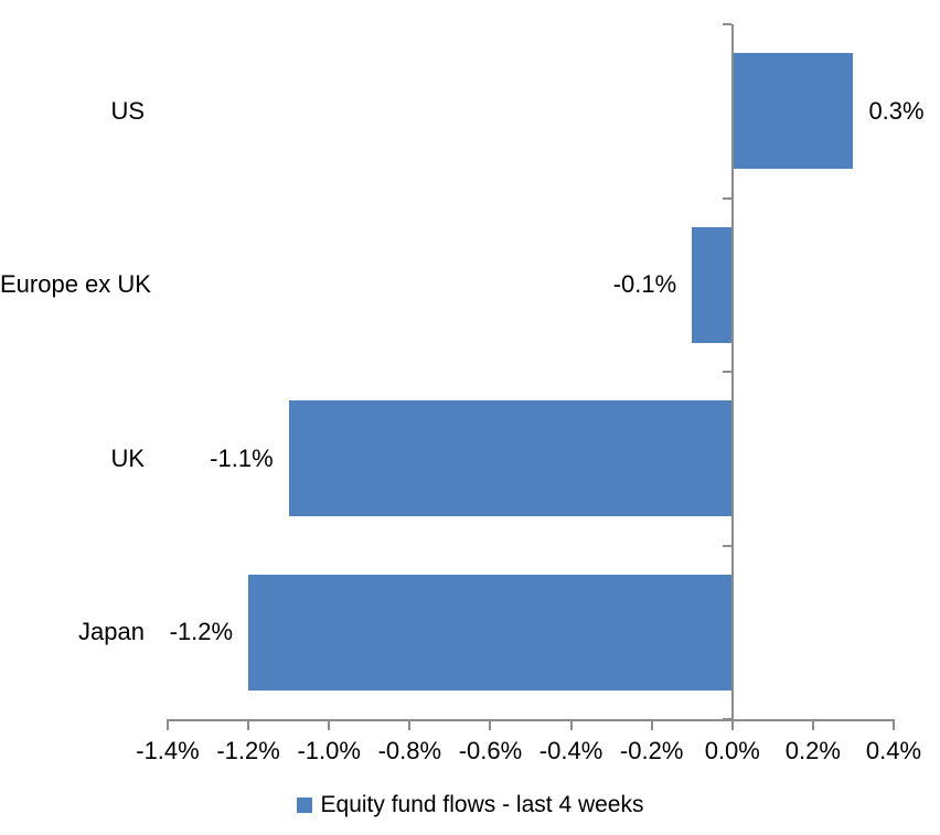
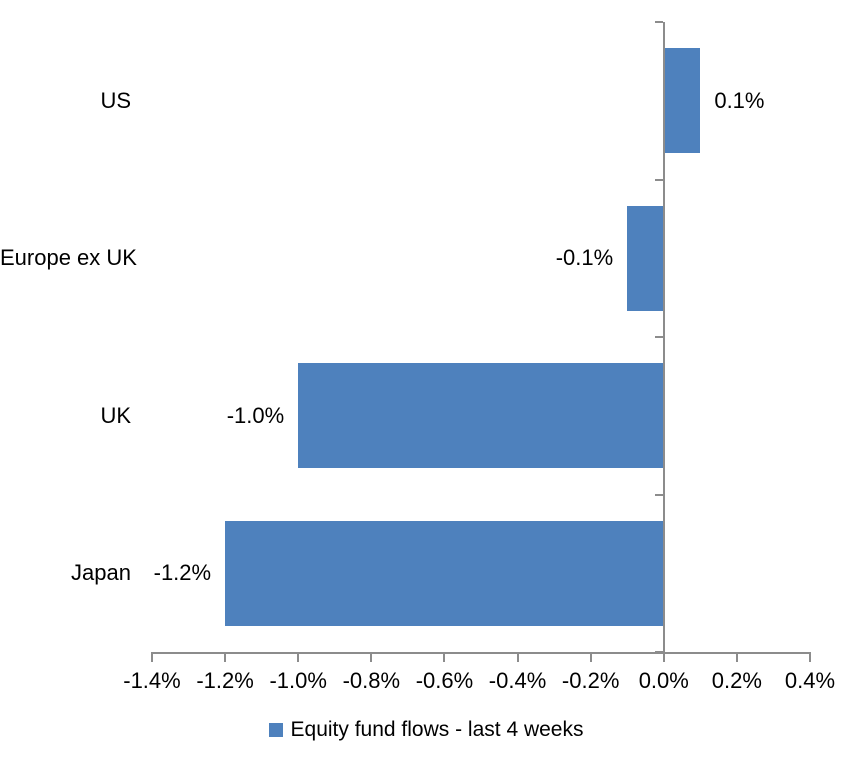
US: 0.3% -> 0.1%
UK: -1.1% -> -1.0%
